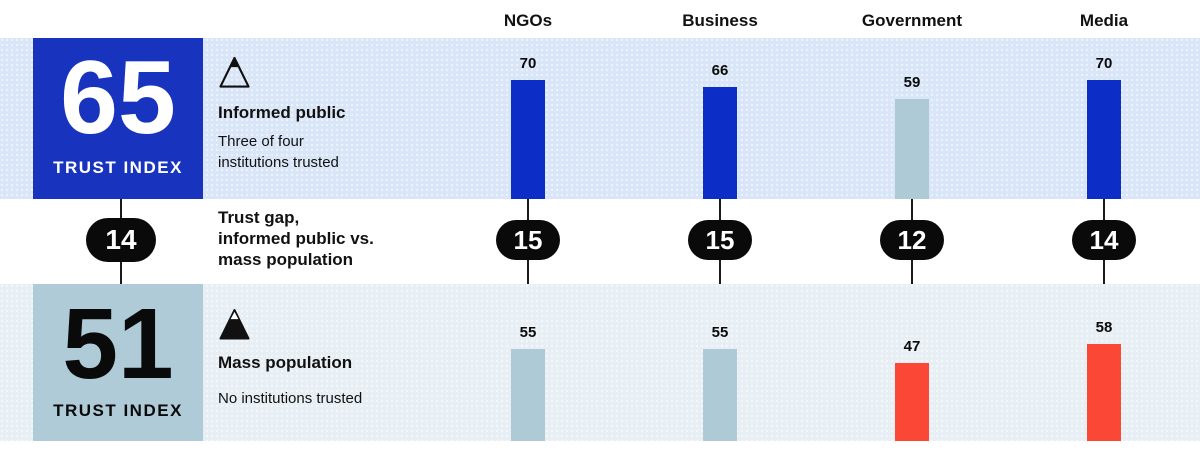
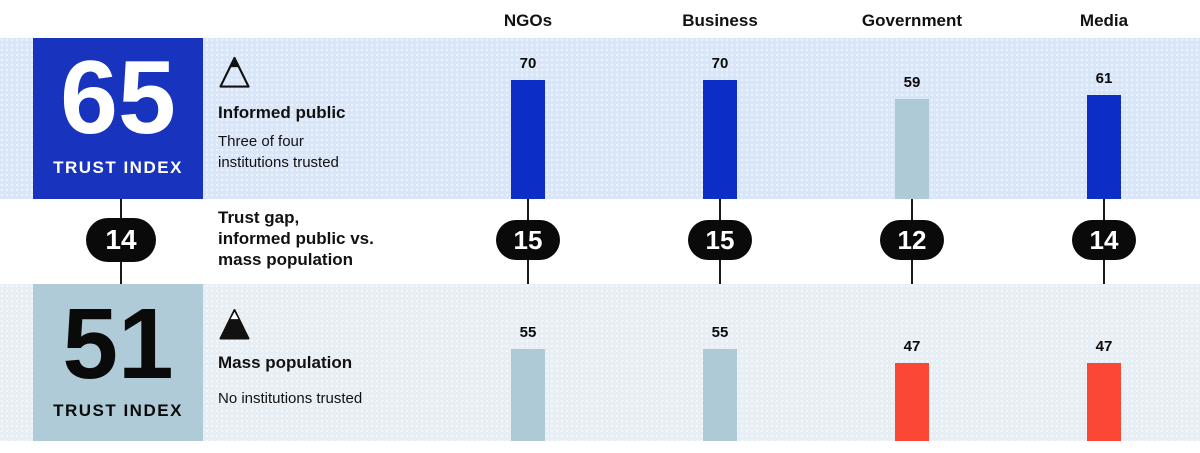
Informed public/Business: 66 -> 70
Informed public/Media: 70 -> 61
Mass population/Media: 58 -> 47
